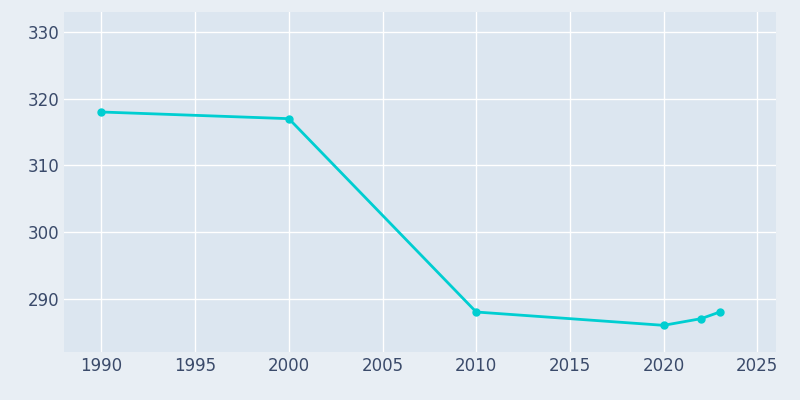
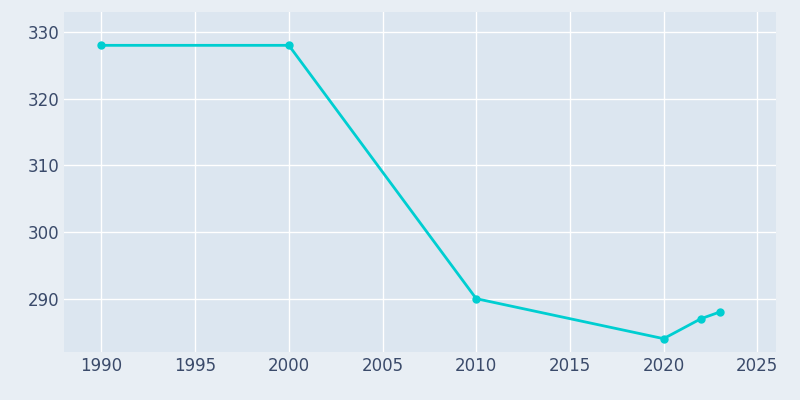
1990: 318 -> 328
2000: 317 -> 328
2010: 288 -> 290
2020: 286 -> 284
